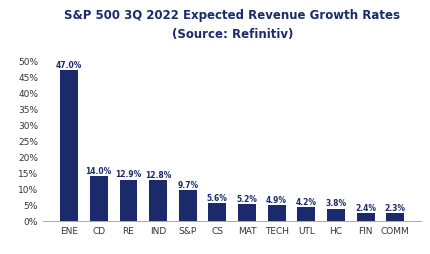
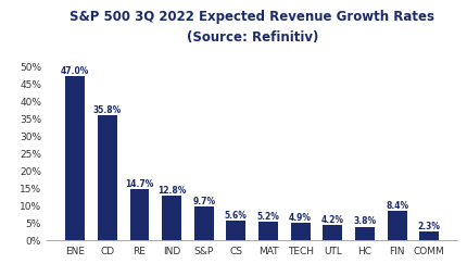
CD: 14.0% -> 35.8%
RE: 12.9% -> 14.7%
FIN: 2.4% -> 8.4%
